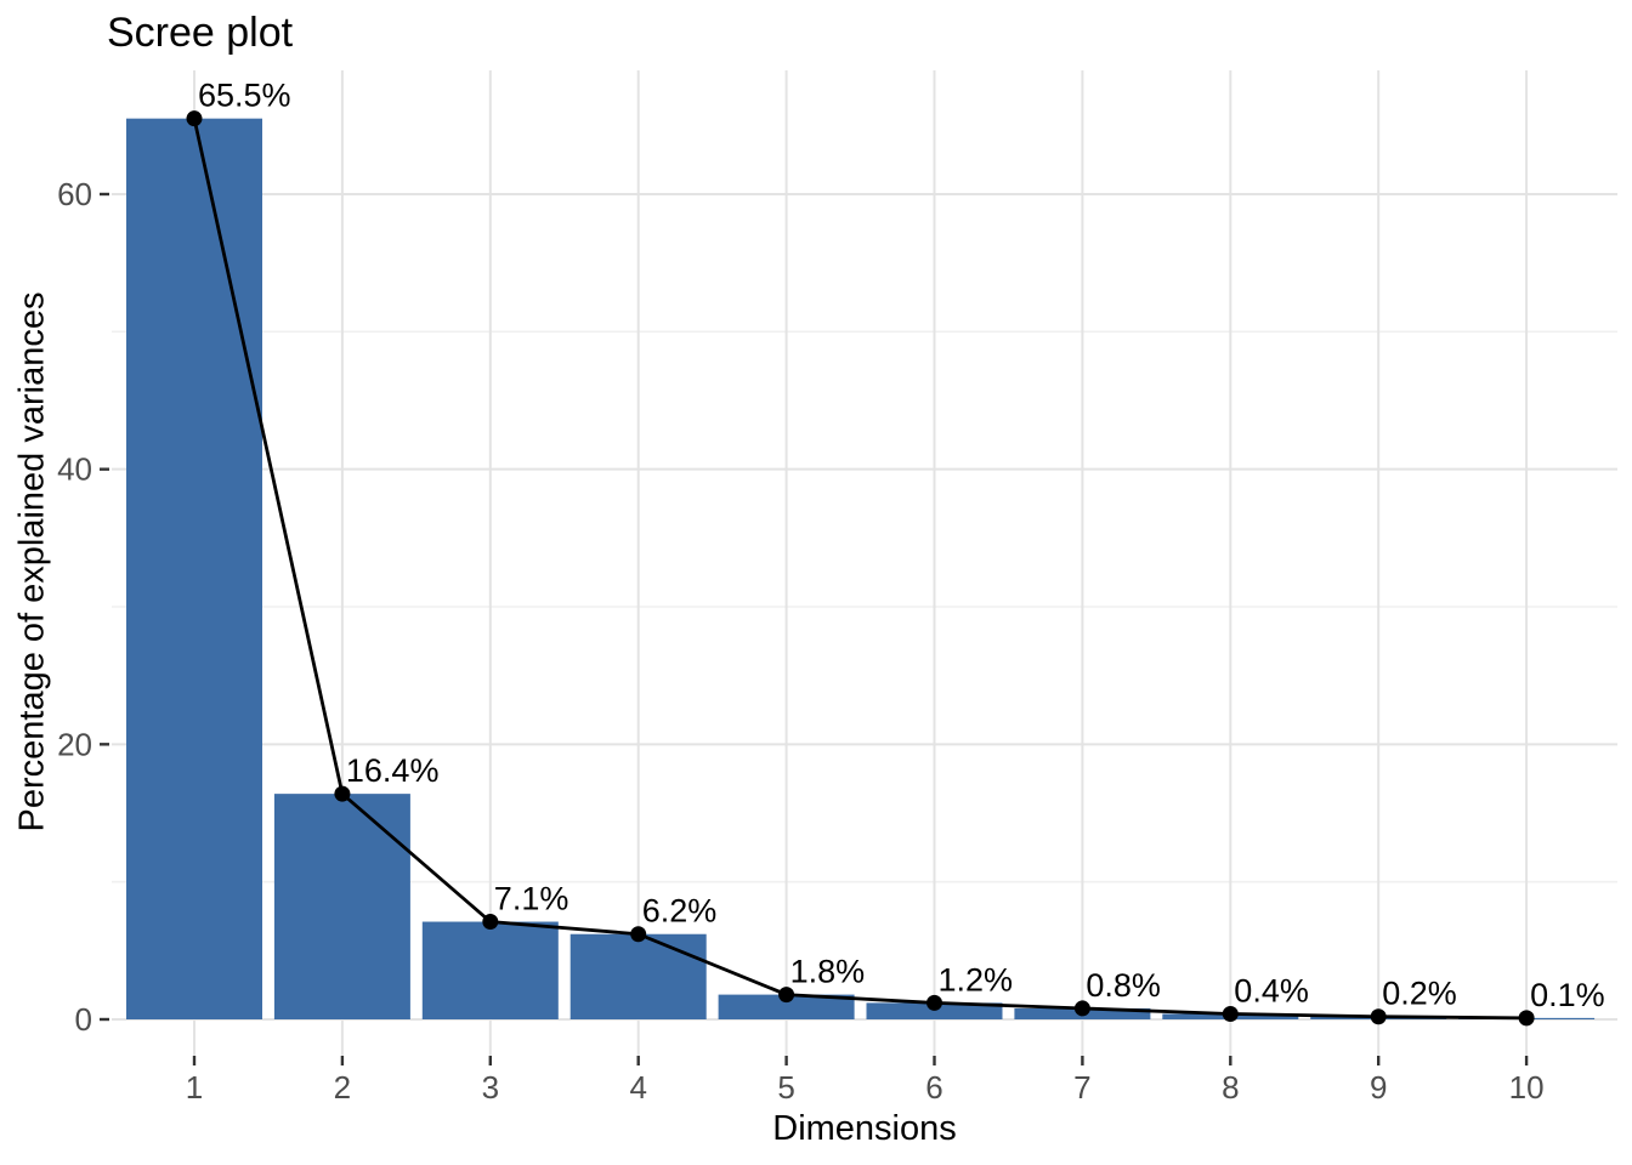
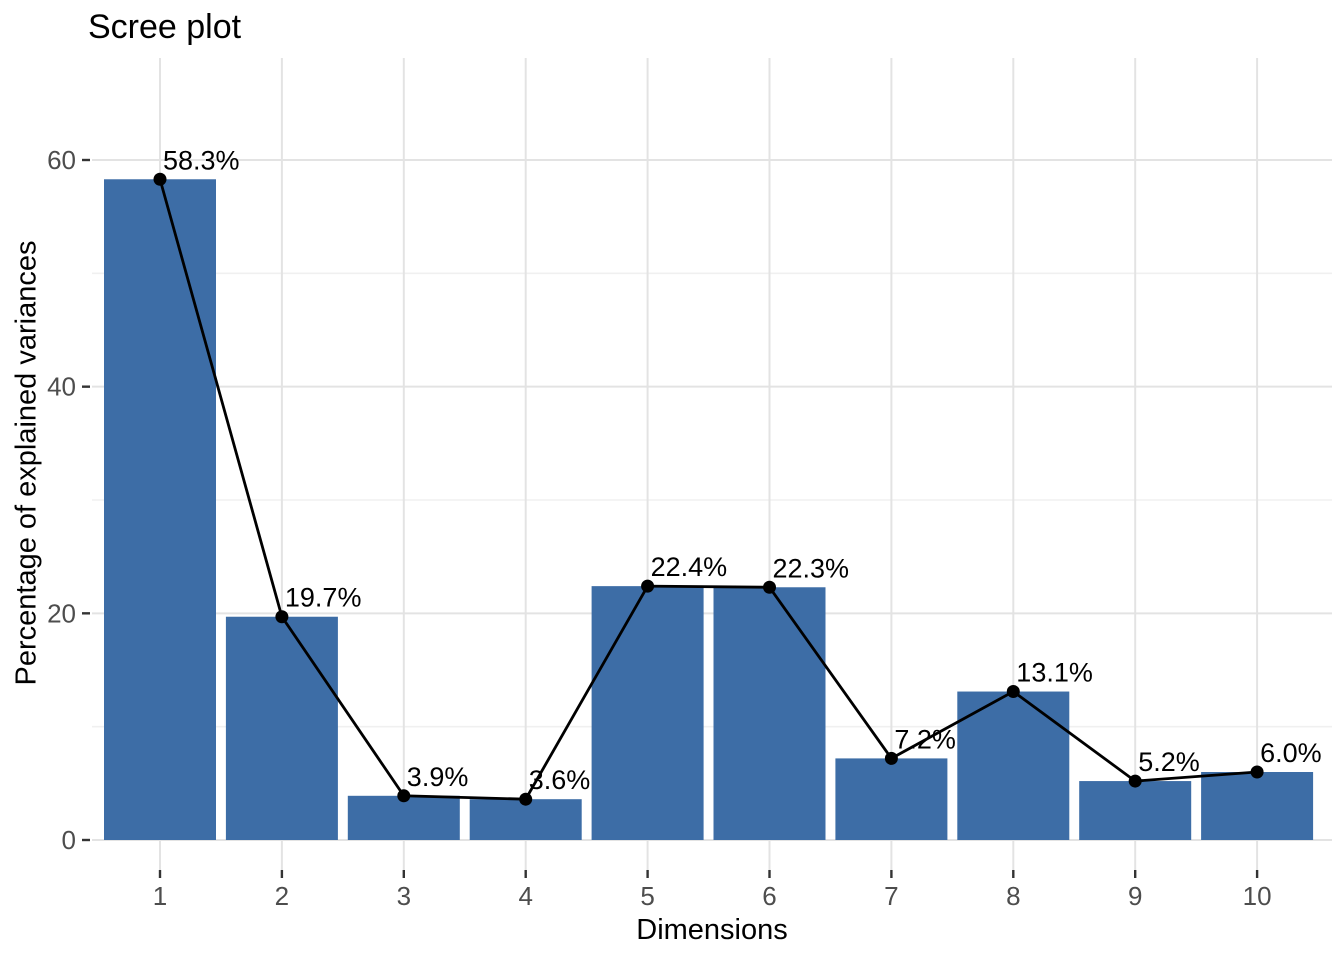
1: 65.5% -> 58.3%
2: 16.4% -> 19.7%
3: 7.1% -> 3.9%
4: 6.2% -> 3.6%
5: 1.8% -> 22.4%
6: 1.2% -> 22.3%
7: 0.8% -> 7.2%
8: 0.4% -> 13.1%
9: 0.2% -> 5.2%
10: 0.1% -> 6.0%
